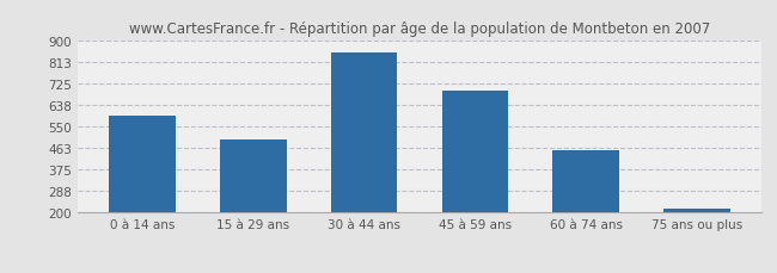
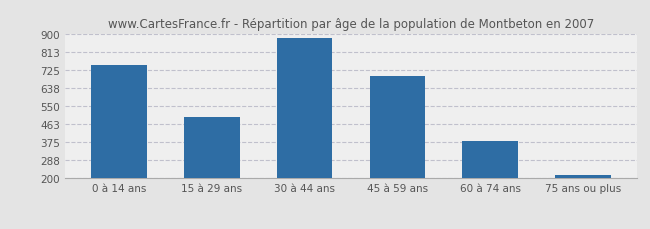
0 à 14 ans: 595 -> 750
30 à 44 ans: 850 -> 880
60 à 74 ans: 455 -> 383
